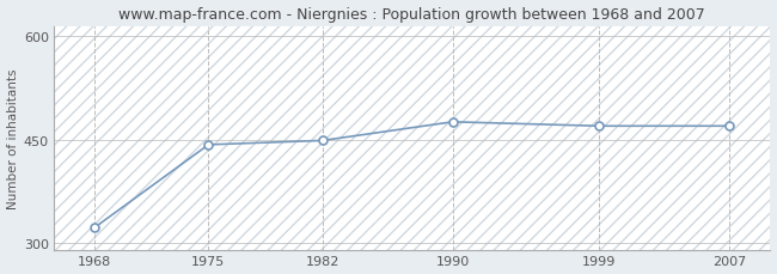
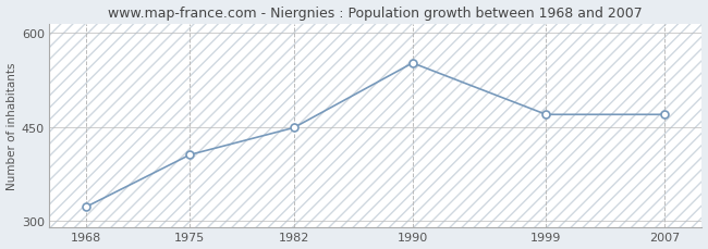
1975: 443 -> 406
1990: 476 -> 552
